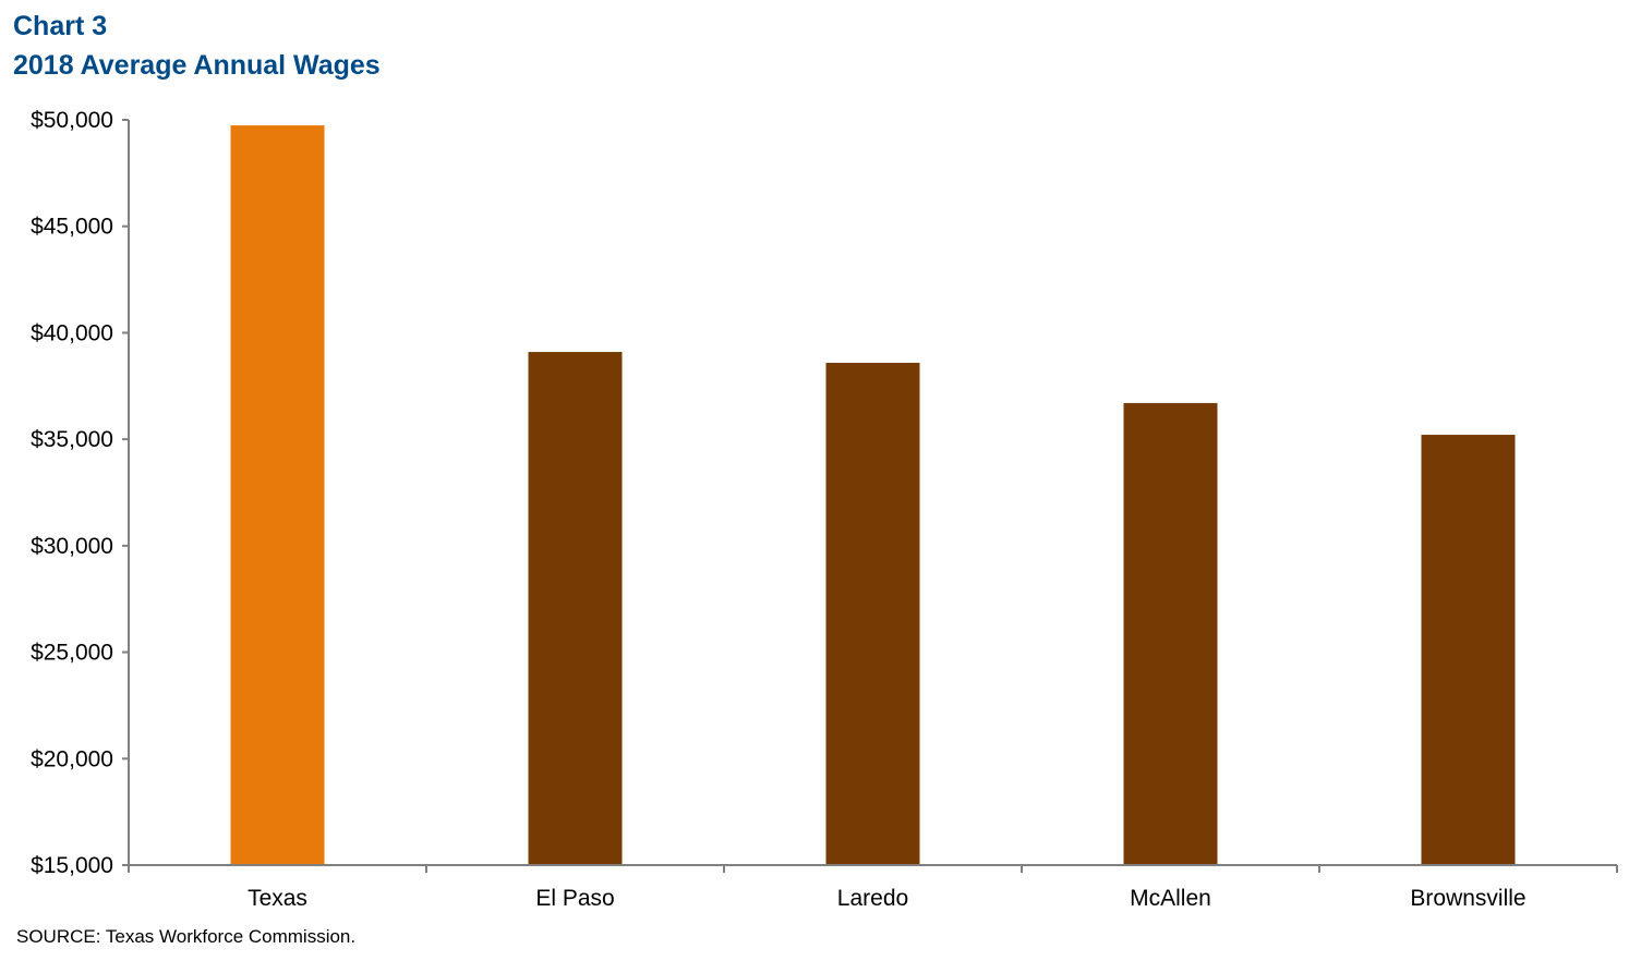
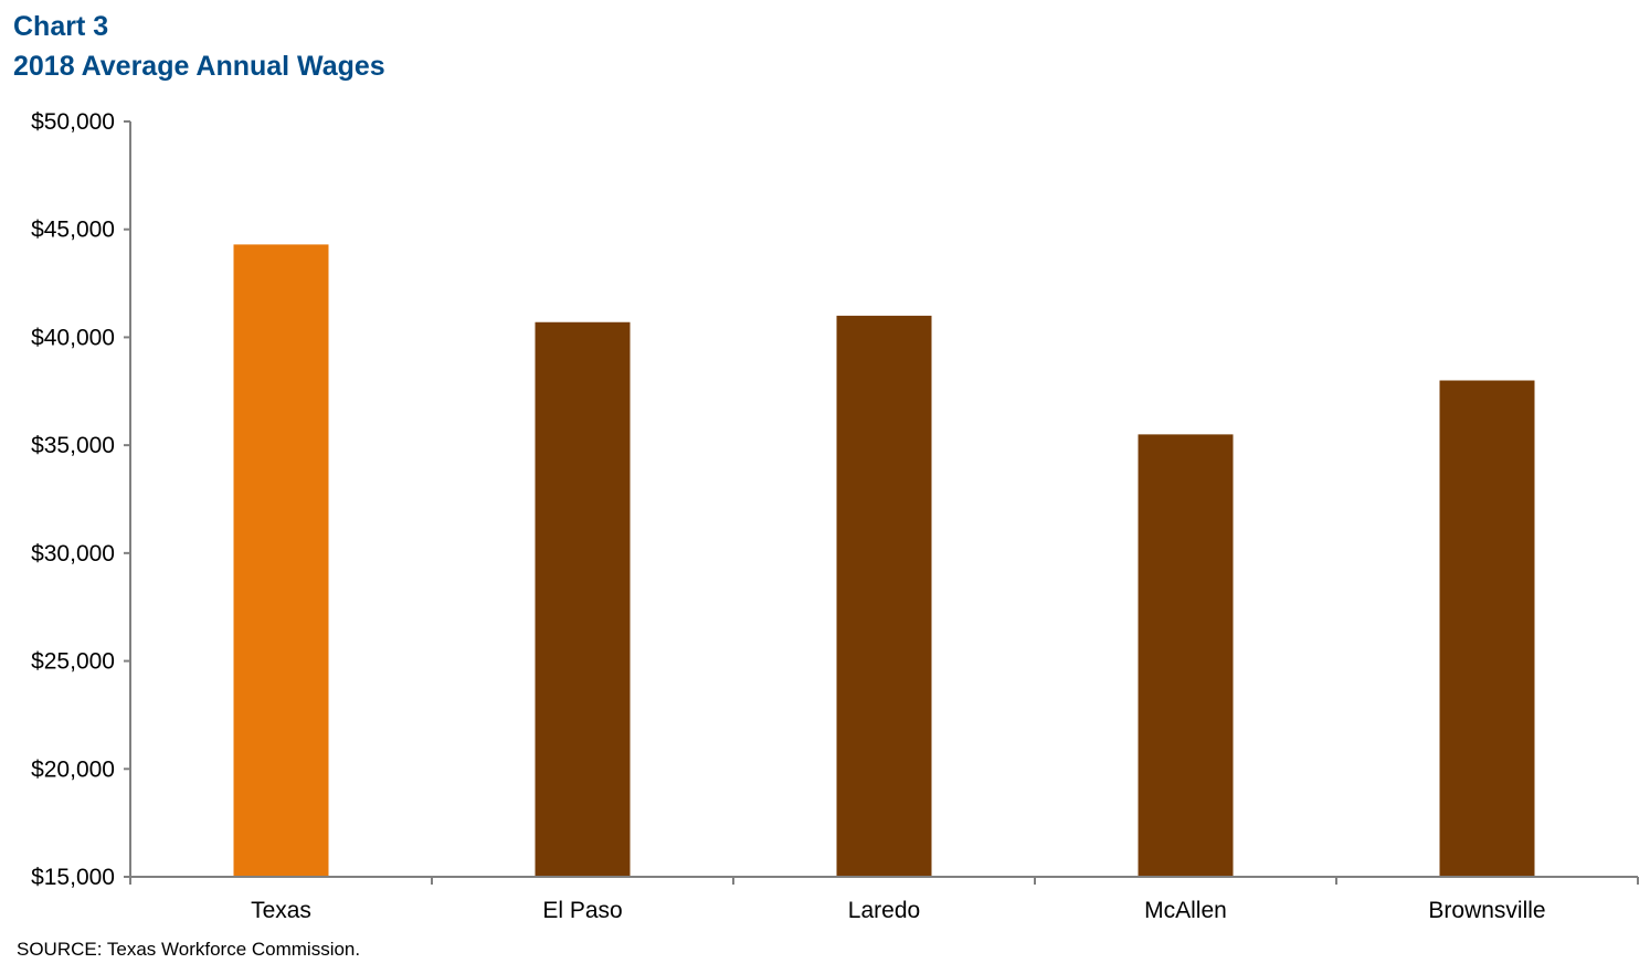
Texas: $49700 -> $44300
El Paso: $39100 -> $40700
Laredo: $38600 -> $41000
McAllen: $36700 -> $35500
Brownsville: $35200 -> $38000
